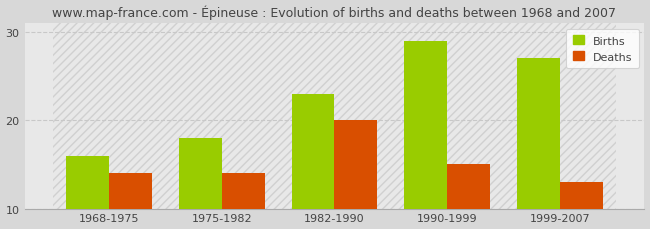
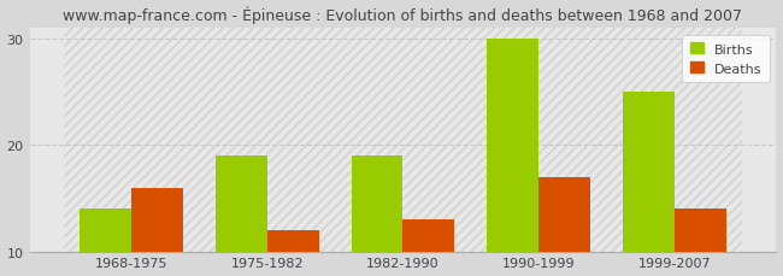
Births/1968-1975: 16 -> 14
Deaths/1968-1975: 14 -> 16
Births/1975-1982: 18 -> 19
Deaths/1975-1982: 14 -> 12
Births/1982-1990: 23 -> 19
Deaths/1982-1990: 20 -> 13
Births/1990-1999: 29 -> 30
Deaths/1990-1999: 15 -> 17
Births/1999-2007: 27 -> 25
Deaths/1999-2007: 13 -> 14
